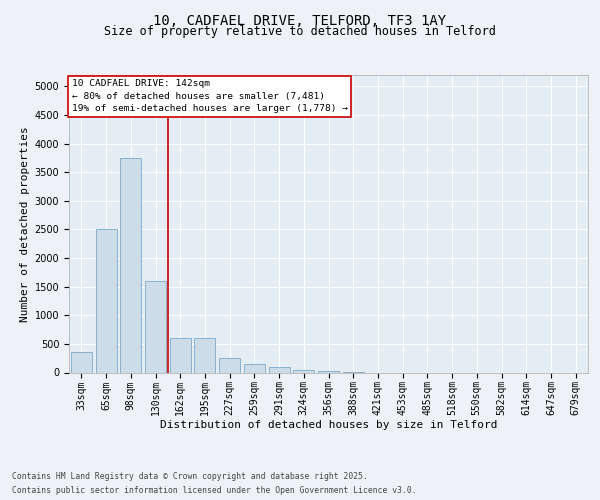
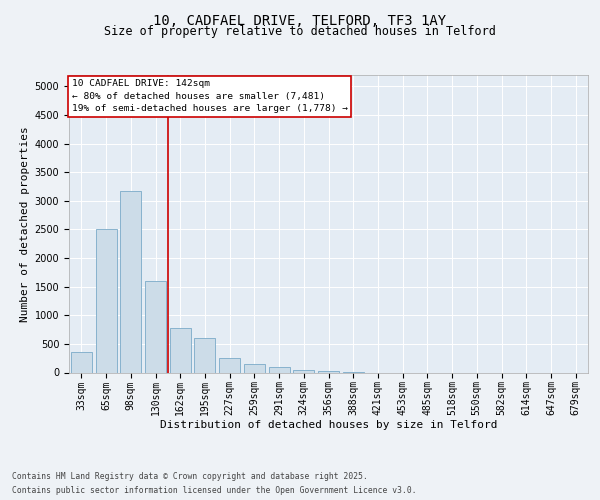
98sqm: 3750 -> 3180
162sqm: 600 -> 780
